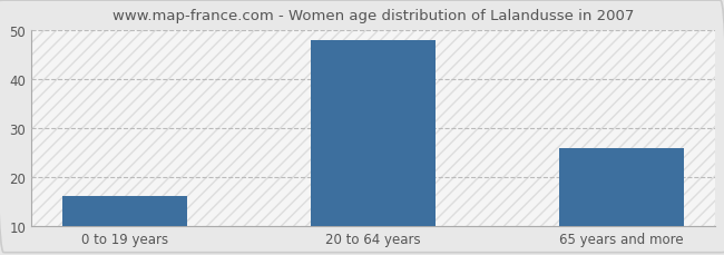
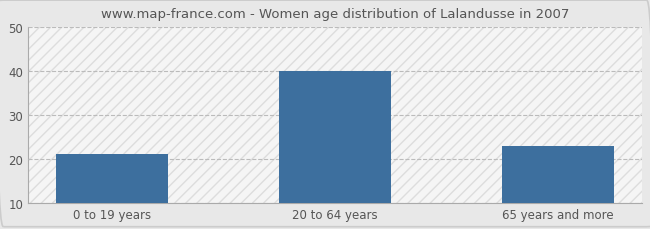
0 to 19 years: 16 -> 21
20 to 64 years: 48 -> 40
65 years and more: 26 -> 23
